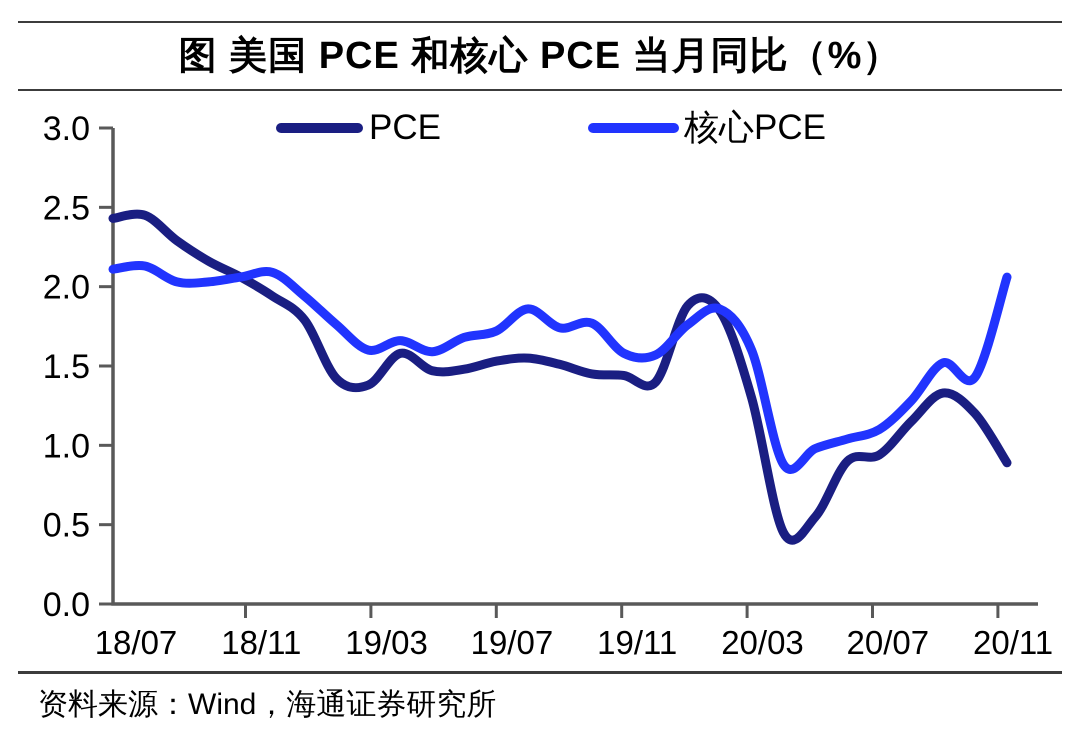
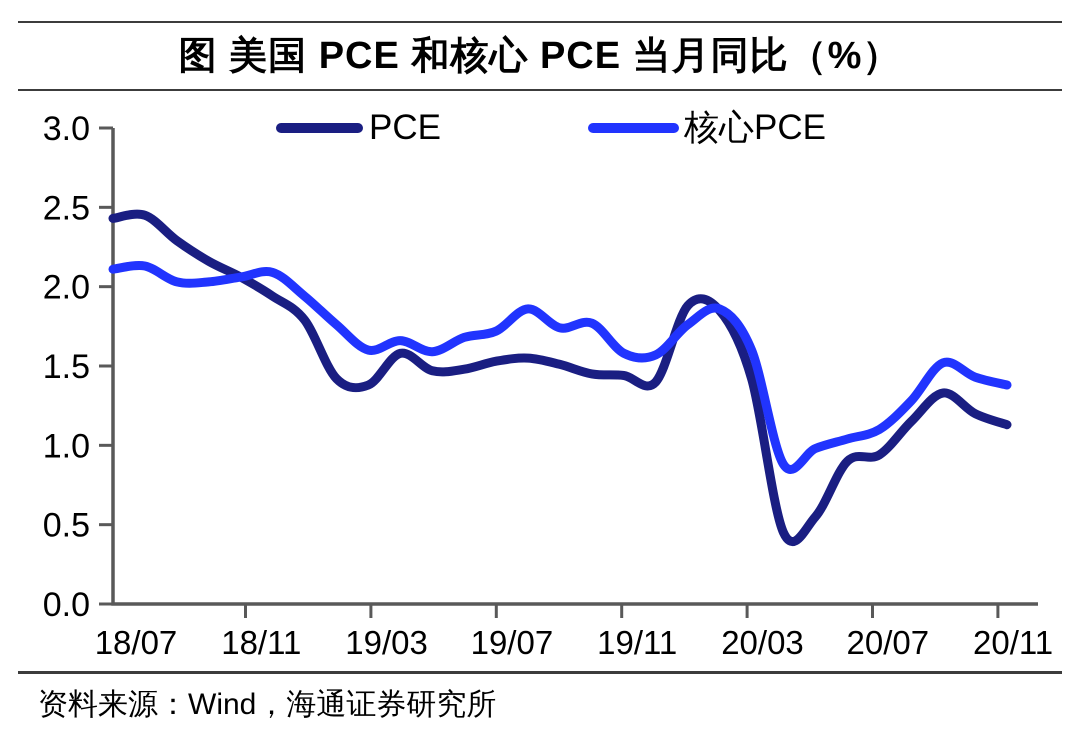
PCE/20/03: 1.30 -> 1.42
PCE/20/11: 0.89 -> 1.13
核心PCE/20/11: 2.06 -> 1.38
